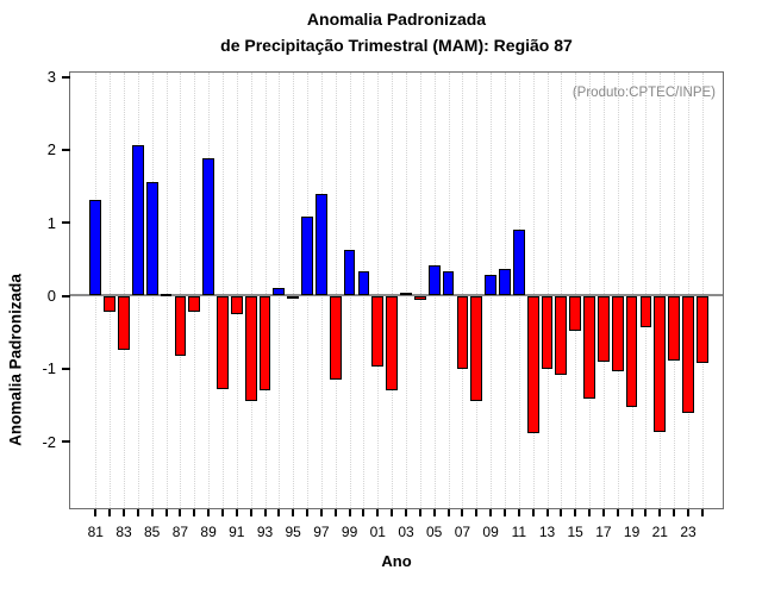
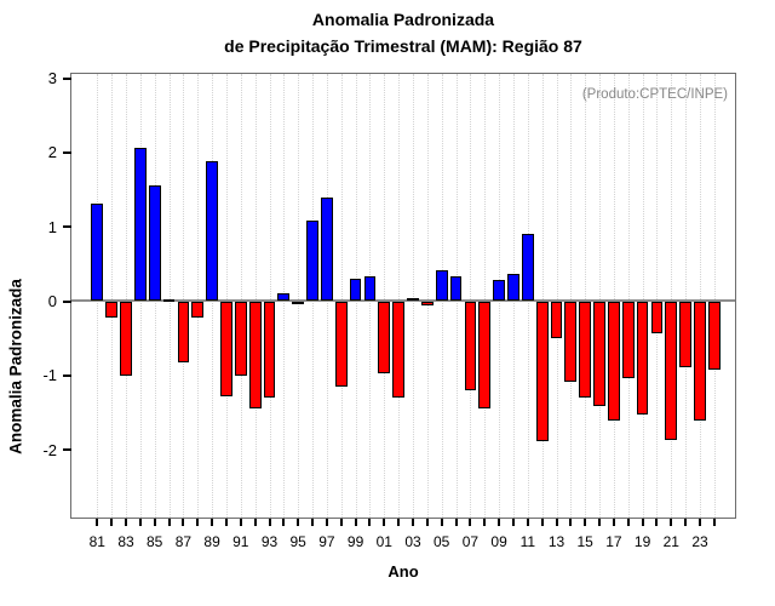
83: -0.7 -> -1.0
91: -0.3 -> -1.0
99: 0.6 -> 0.3
07: -1.0 -> -1.2
13: -1.0 -> -0.5
15: -0.5 -> -1.3
17: -0.9 -> -1.6
